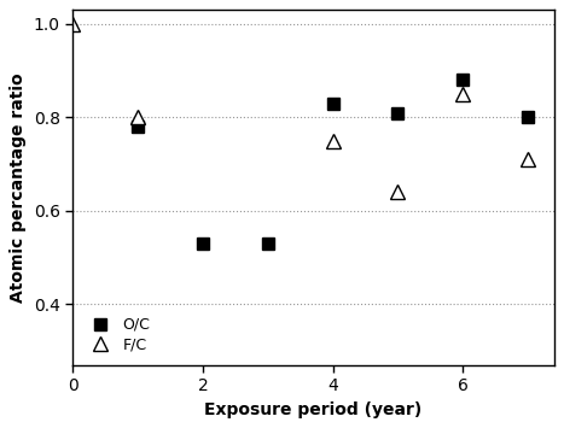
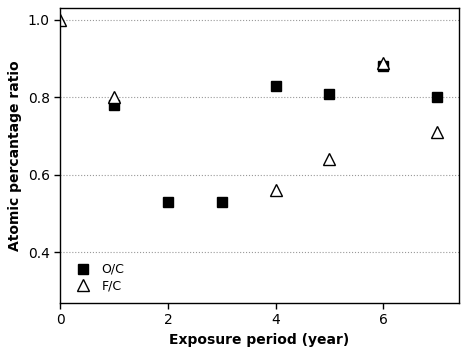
F/C/4: 0.75 -> 0.56
F/C/6: 0.85 -> 0.89
